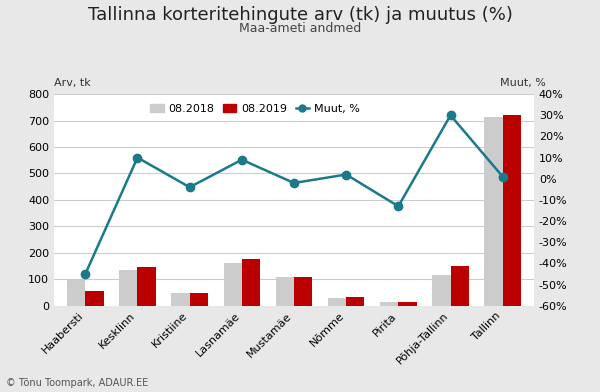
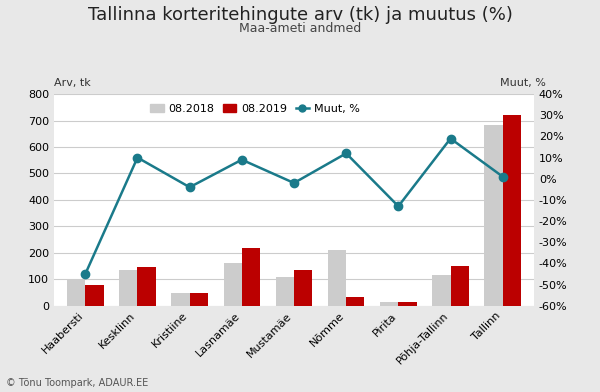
08.2019/Haabersti: 55 -> 80
08.2019/Lasnamäe: 178 -> 220
08.2019/Mustamäe: 108 -> 135
08.2018/Nõmme: 30 -> 210
Muut, %/Nõmme: 2% -> 12%
Muut, %/Põhja-Tallinn: 30% -> 19%
08.2018/Tallinn: 715 -> 685
